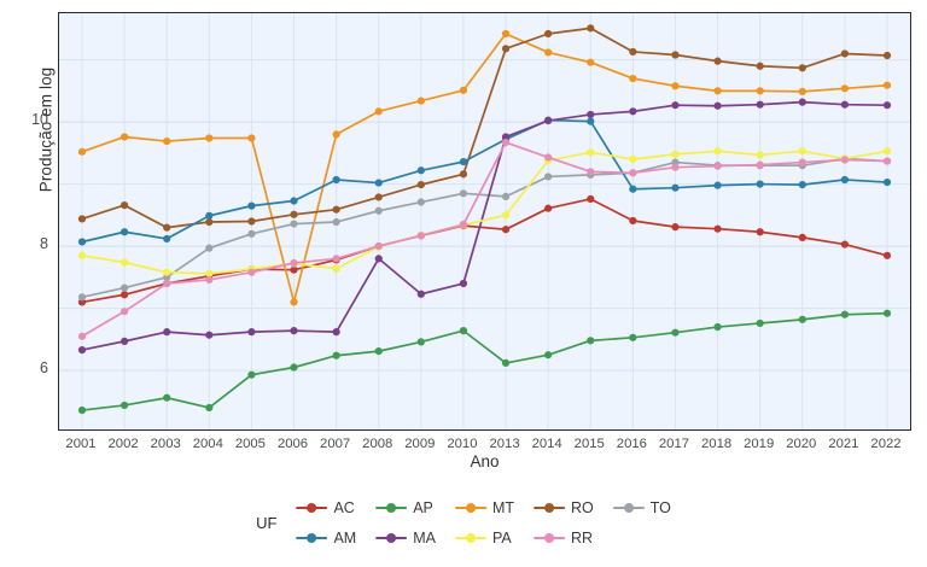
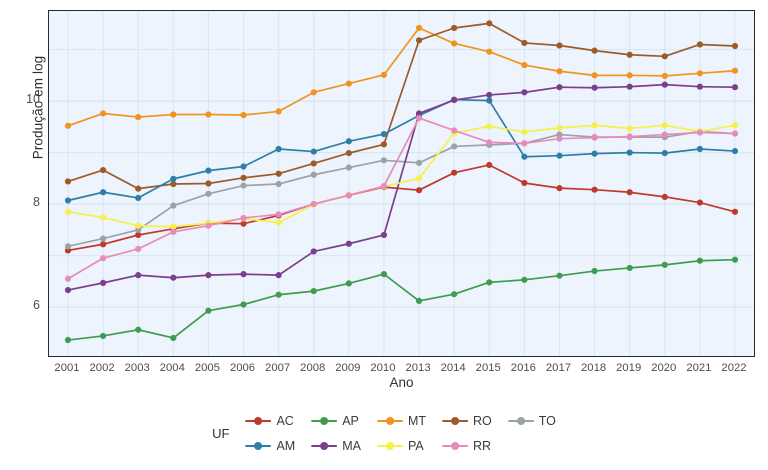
RR/2003: 7.4 -> 7.1
MT/2006: 7.1 -> 9.7
MA/2008: 7.8 -> 7.1
